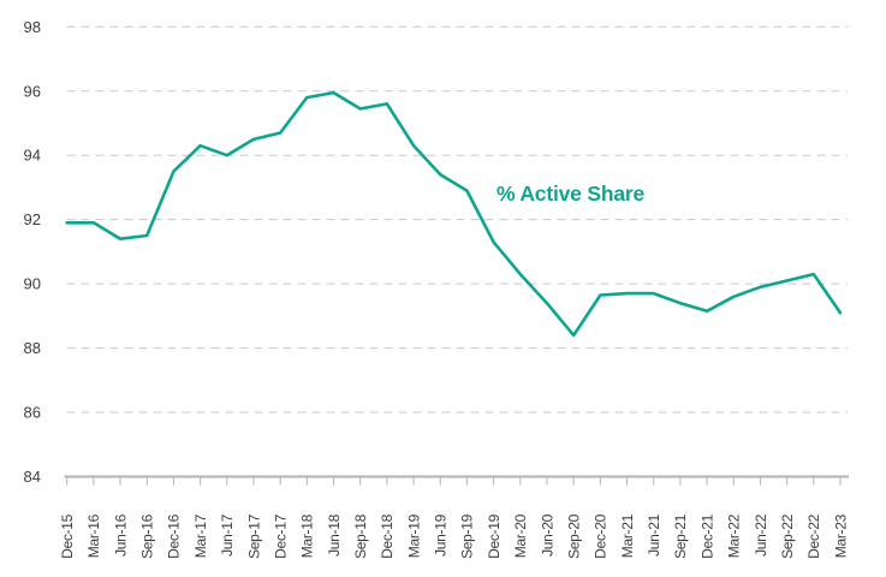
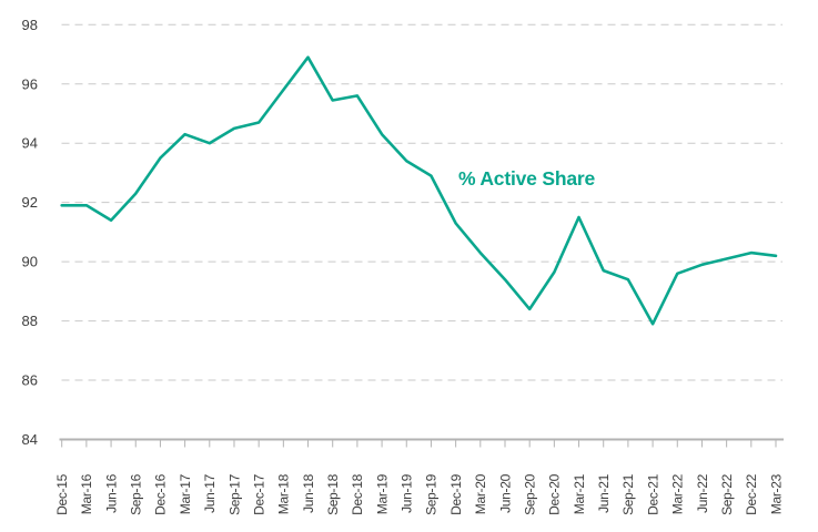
Sep-16: 91.5 -> 92.3
Jun-18: 96.0 -> 96.9
Mar-21: 89.7 -> 91.5
Dec-21: 89.2 -> 87.9
Mar-23: 89.1 -> 90.2
